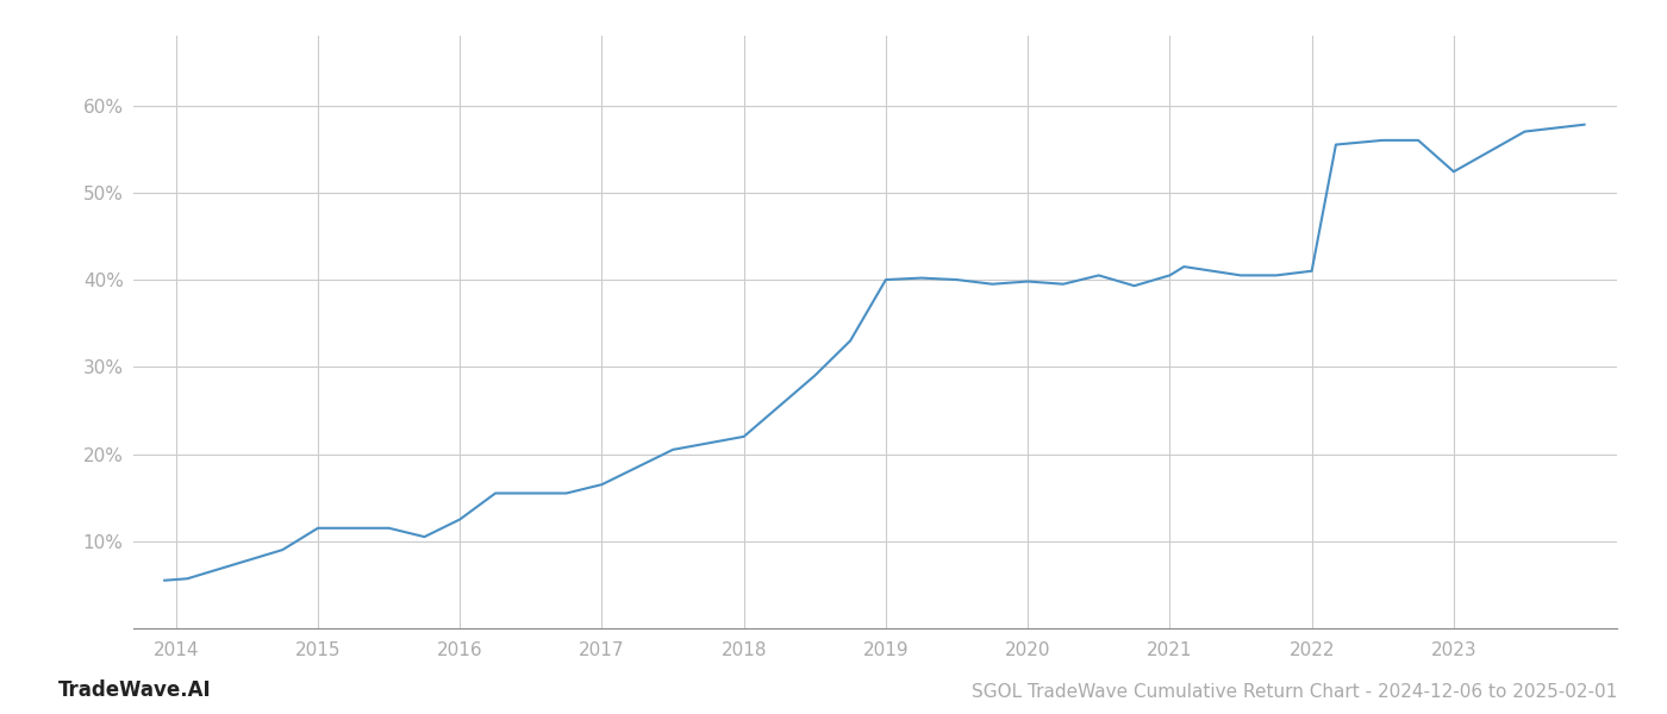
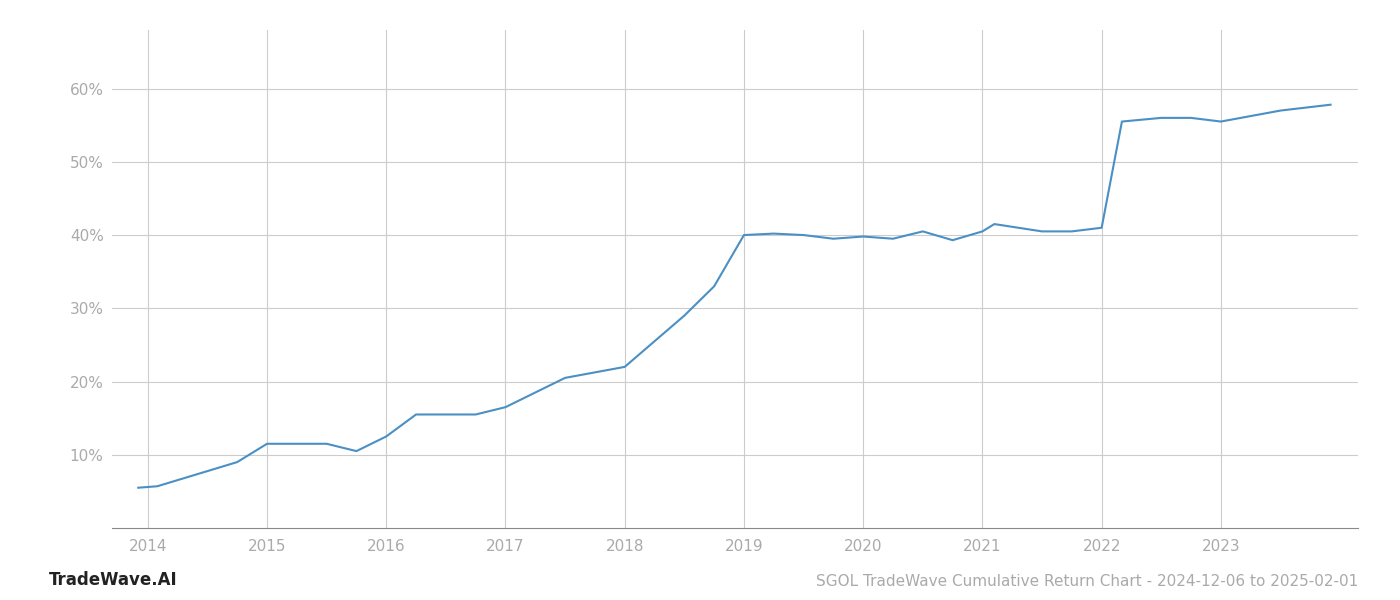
2023: 52.4% -> 55.5%
